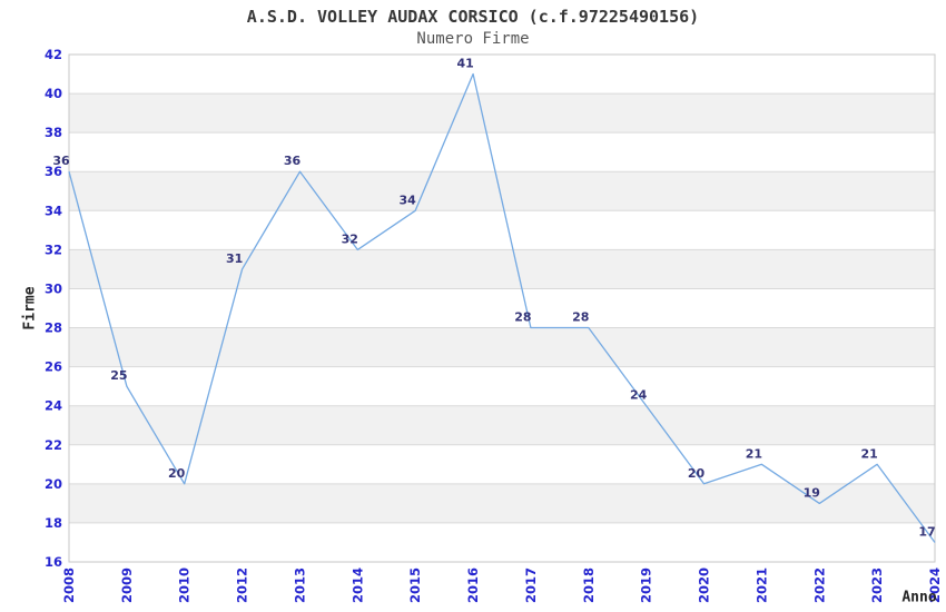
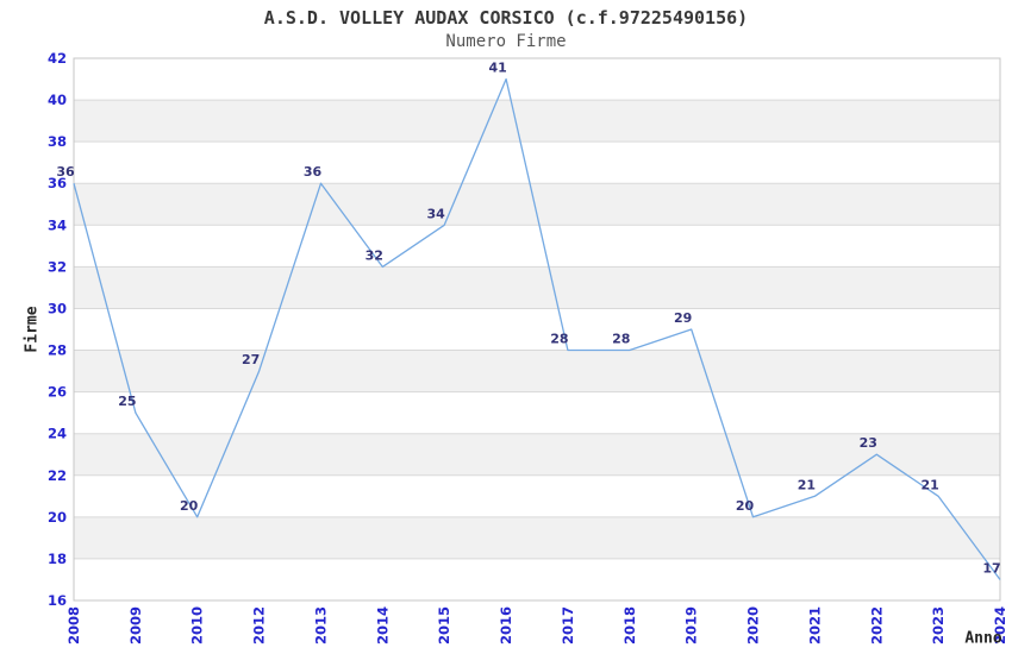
2012: 31 -> 27
2019: 24 -> 29
2022: 19 -> 23
